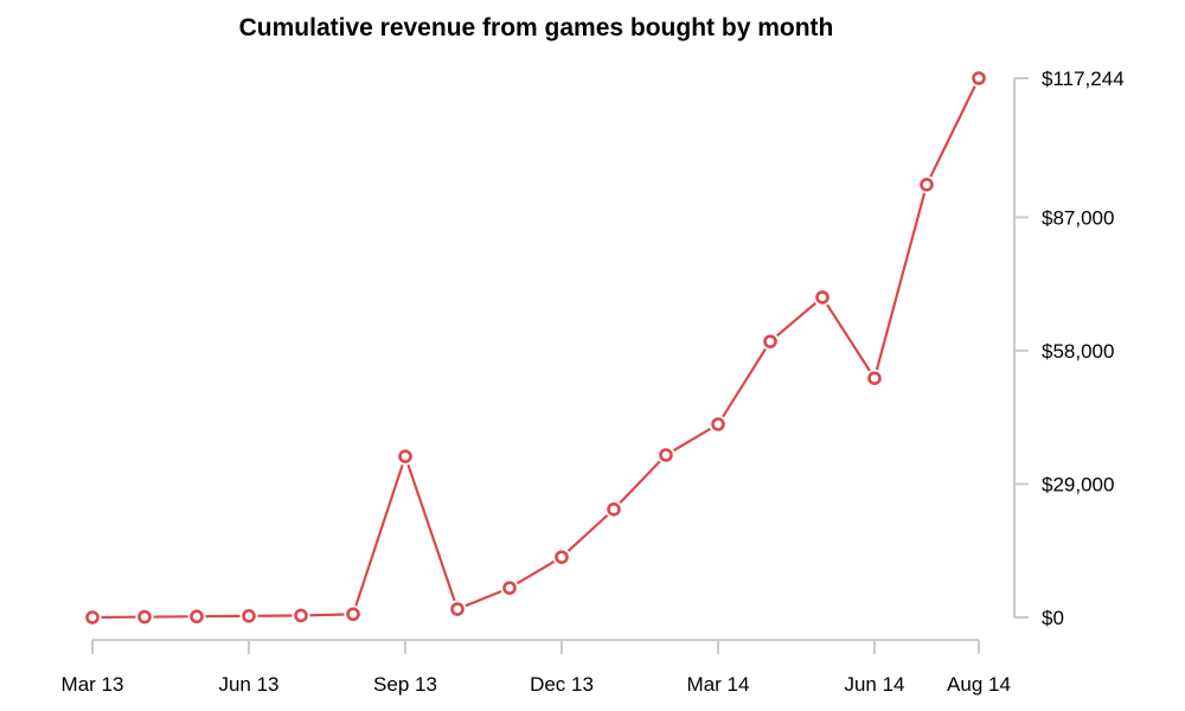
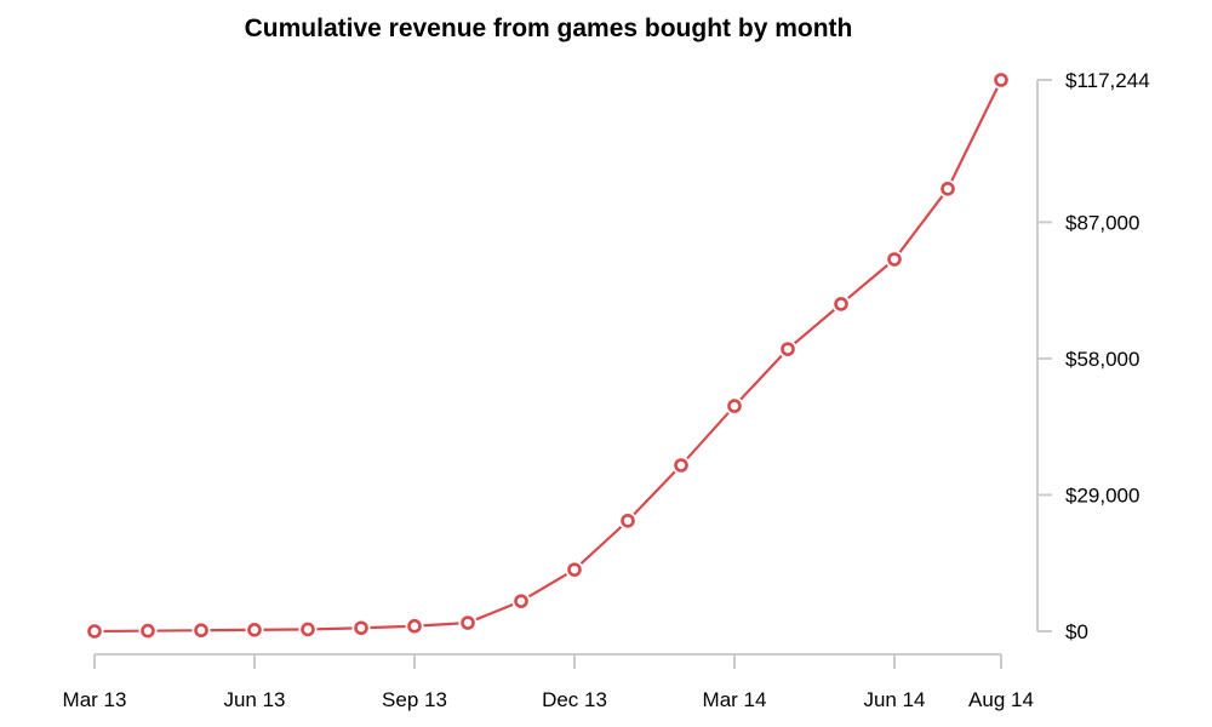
Sep 13: $35000 -> $1000
Mar 14: $42000 -> $48000
Jun 14: $52000 -> $79000
